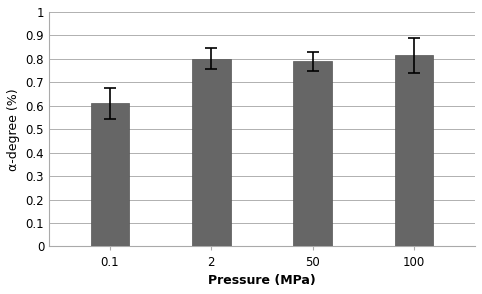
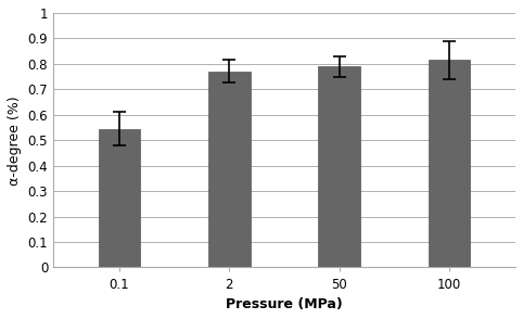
0.1: 0.610 -> 0.545
2: 0.800 -> 0.770
